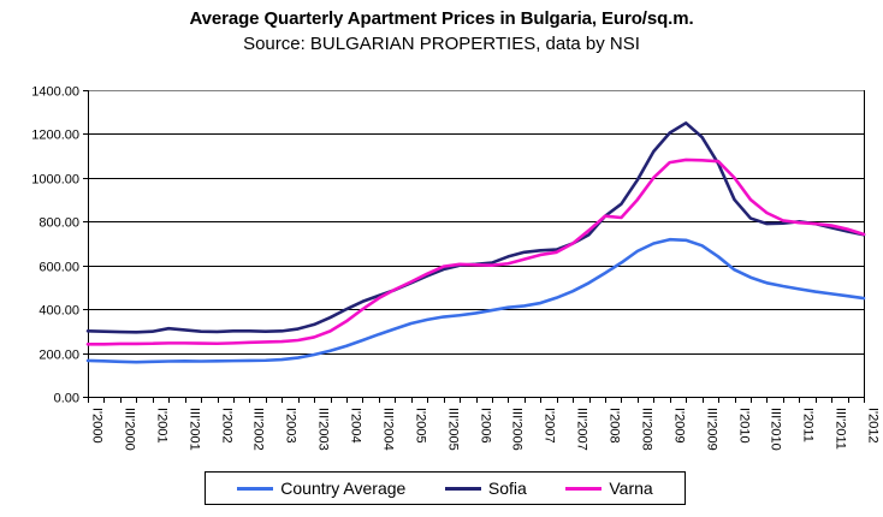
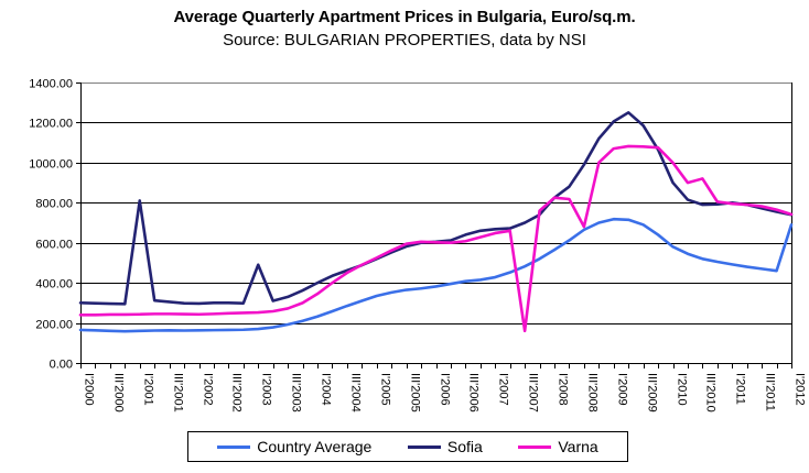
Sofia/I'2001: 300 -> 810
Sofia/I'2003: 300 -> 490
Varna/III'2007: 700 -> 160
Varna/III'2008: 900 -> 680
Varna/III'2010: 840 -> 920
Country Average/I'2012: 450 -> 690
